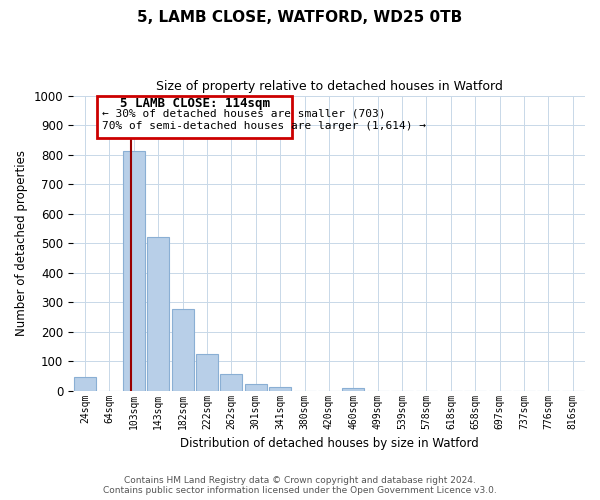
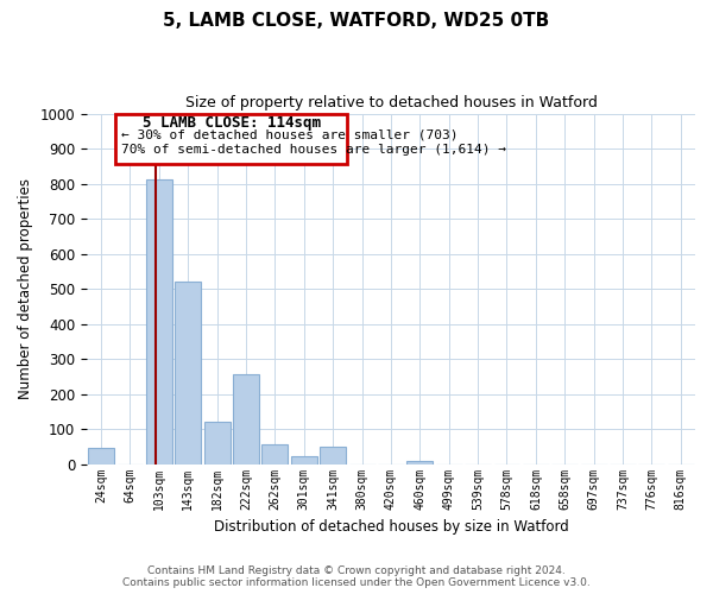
182sqm: 275 -> 120
222sqm: 125 -> 255
341sqm: 13 -> 50
